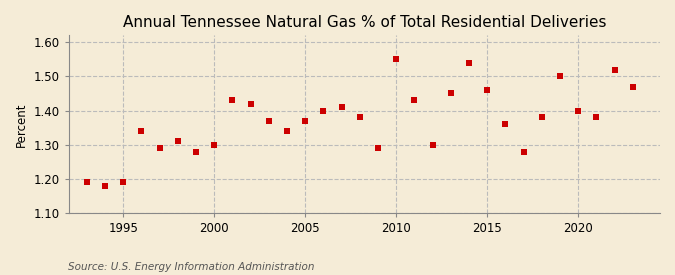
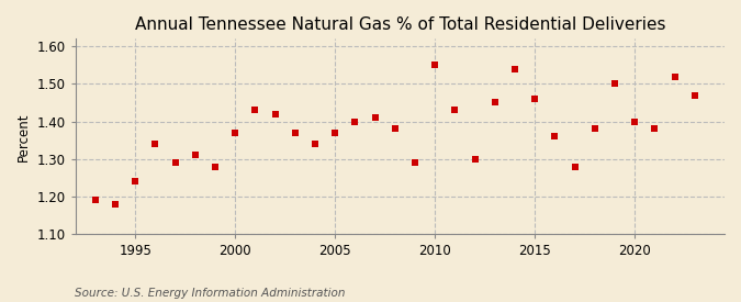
1995: 1.19 -> 1.24
2000: 1.30 -> 1.37
